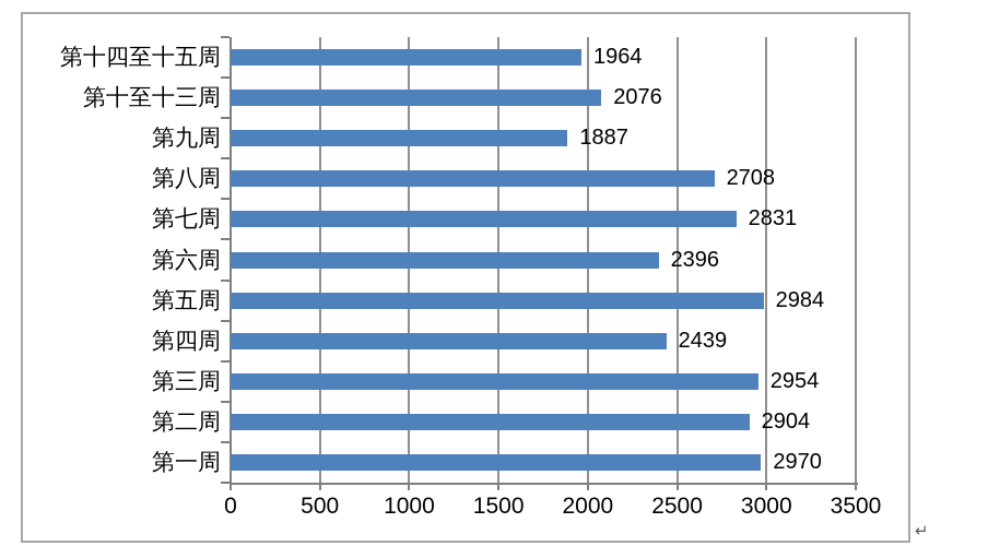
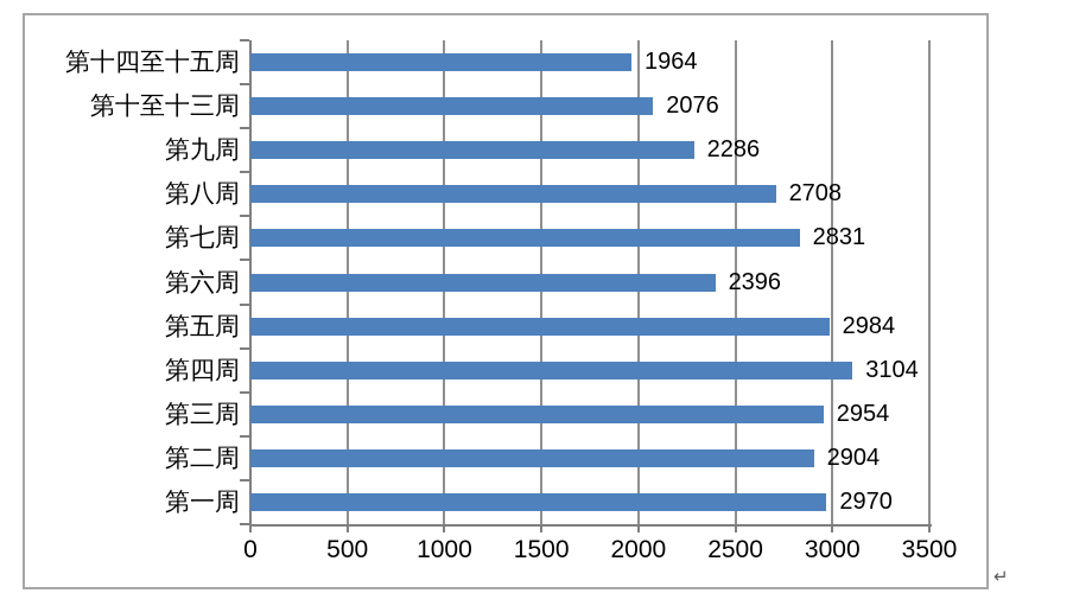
第九周: 1887 -> 2286
第四周: 2439 -> 3104
